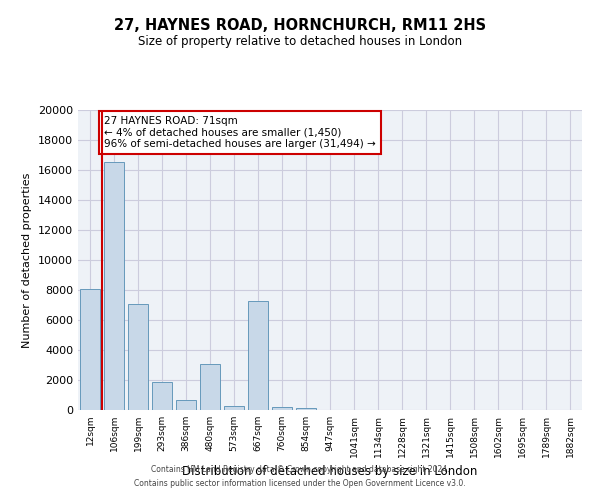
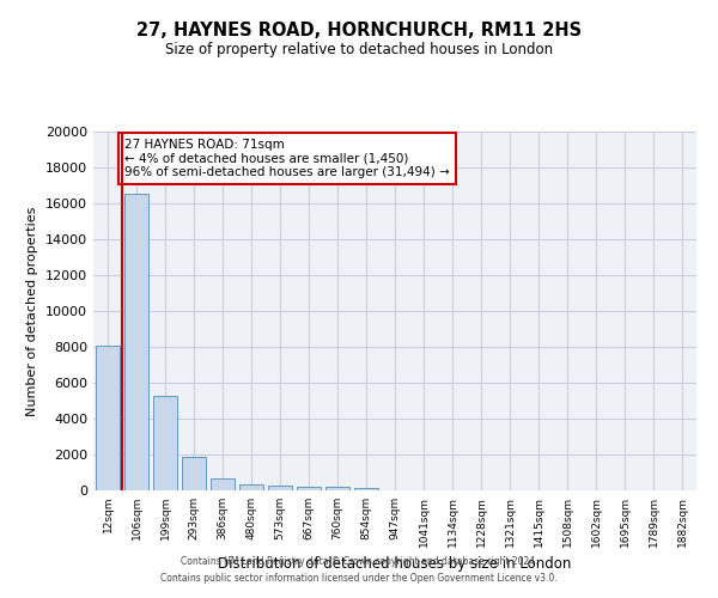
199sqm: 7100 -> 5300
480sqm: 3100 -> 400
667sqm: 7300 -> 200
